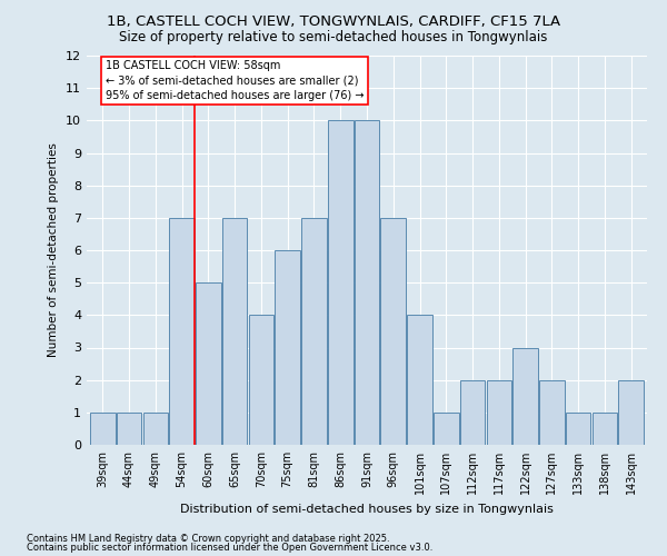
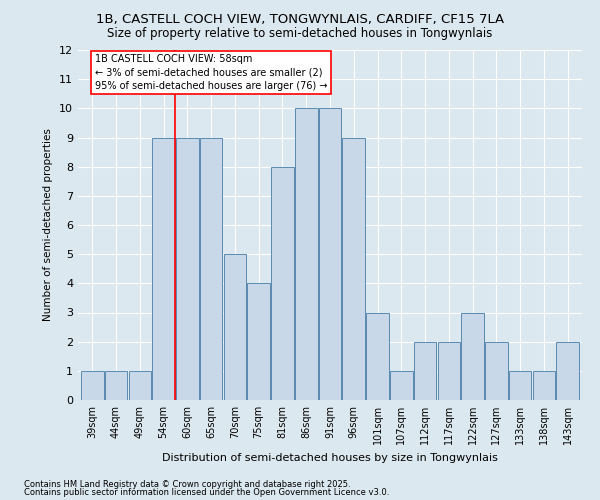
54sqm: 7 -> 9
60sqm: 5 -> 9
65sqm: 7 -> 9
70sqm: 4 -> 5
75sqm: 6 -> 4
81sqm: 7 -> 8
96sqm: 7 -> 9
101sqm: 4 -> 3
